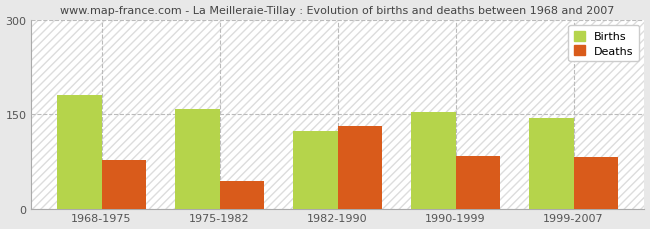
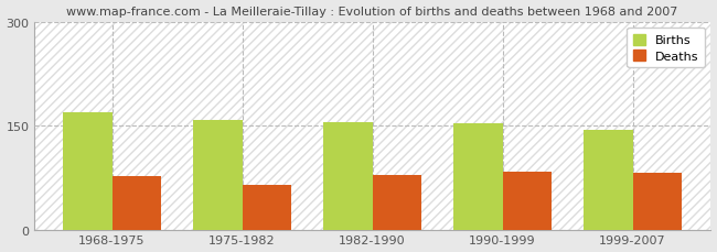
Births/1968-1975: 180 -> 170
Deaths/1975-1982: 44 -> 65
Births/1982-1990: 124 -> 155
Deaths/1982-1990: 132 -> 80
